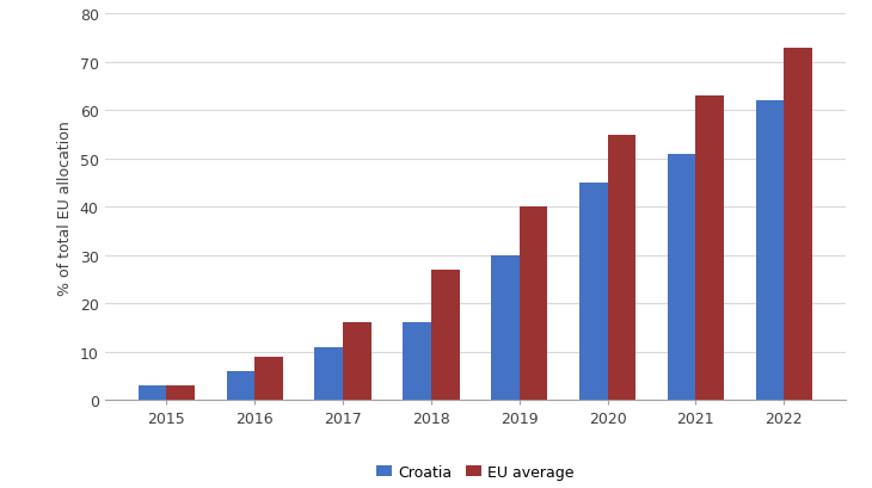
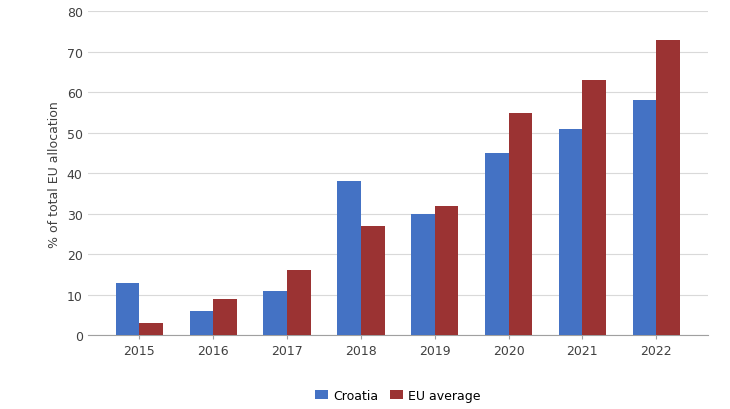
Croatia/2015: 3 -> 13
Croatia/2018: 16 -> 38
EU average/2019: 40 -> 32
Croatia/2022: 62 -> 58
